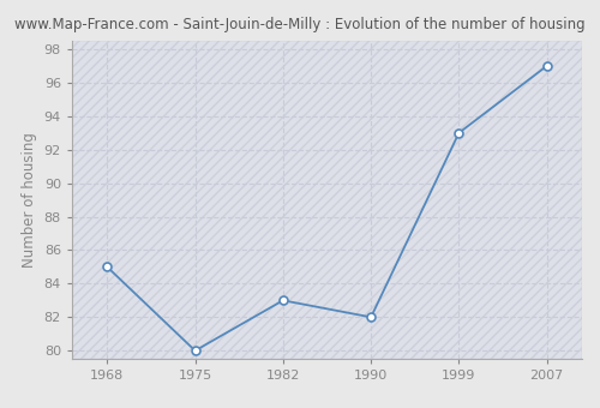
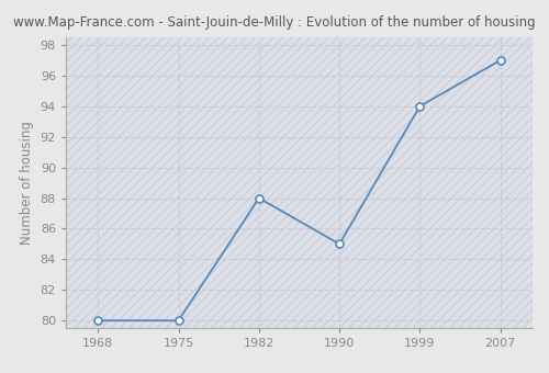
1968: 85 -> 80
1982: 83 -> 88
1990: 82 -> 85
1999: 93 -> 94
